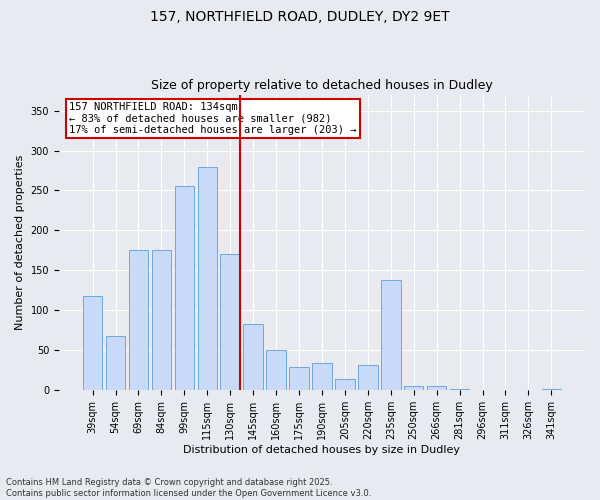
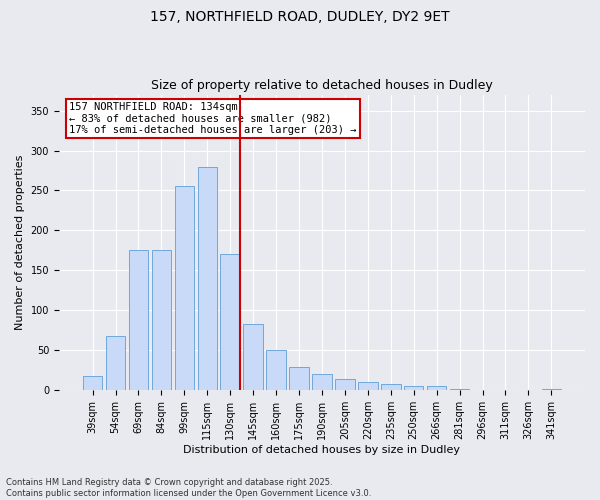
39sqm: 118 -> 18
190sqm: 34 -> 21
220sqm: 32 -> 10
235sqm: 138 -> 8
